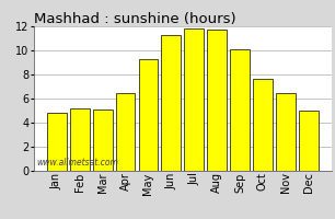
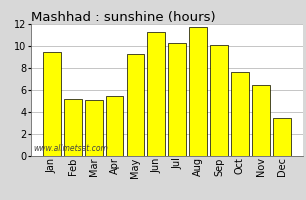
Jan: 4.8 -> 9.5
Apr: 6.5 -> 5.5
Jul: 11.8 -> 10.3
Dec: 5.0 -> 3.5
